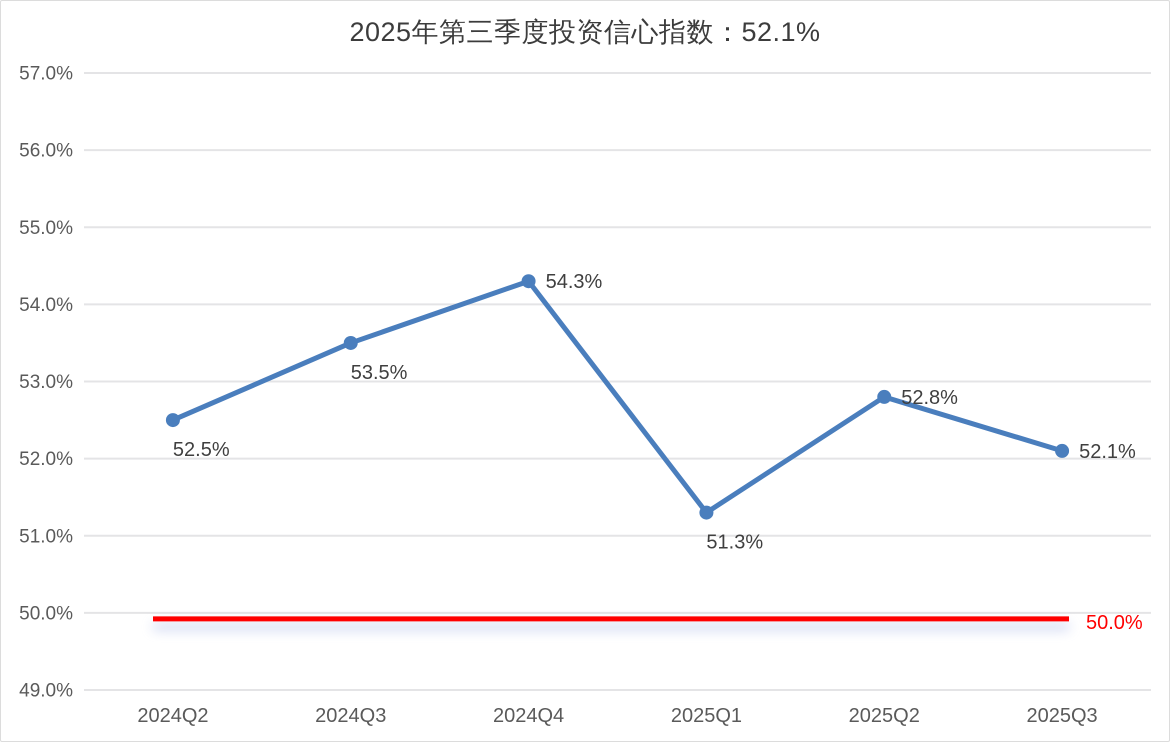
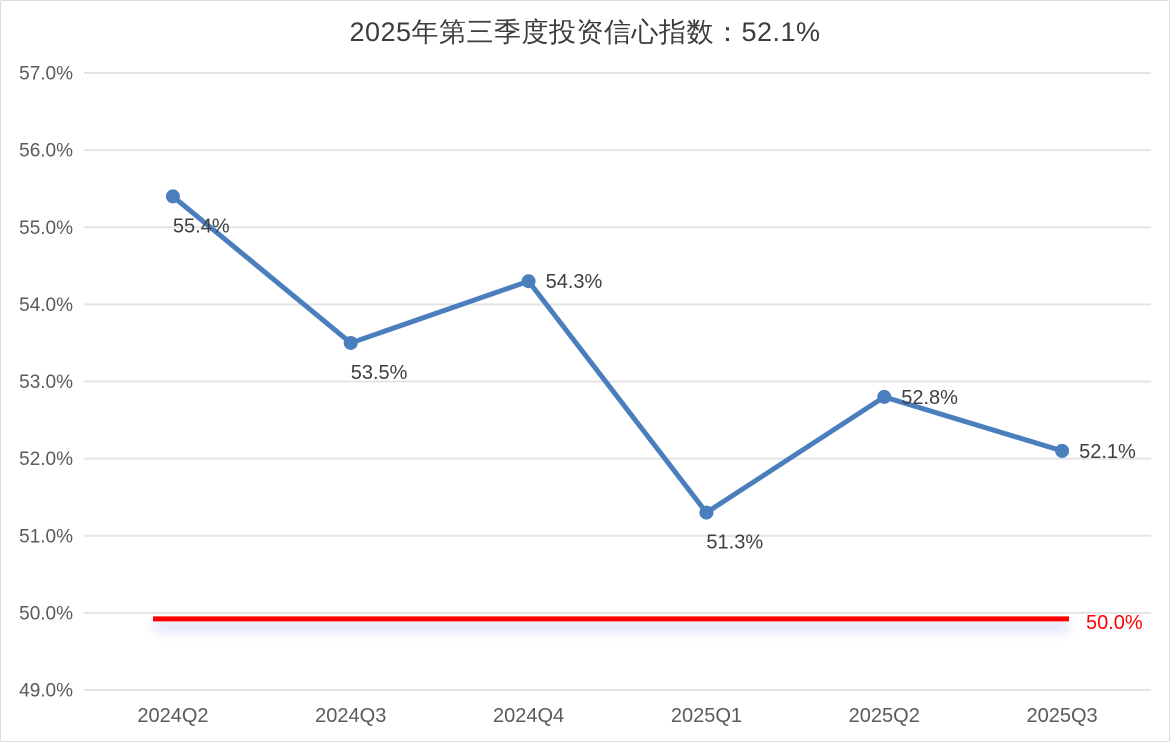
2024Q2: 52.5% -> 55.4%
